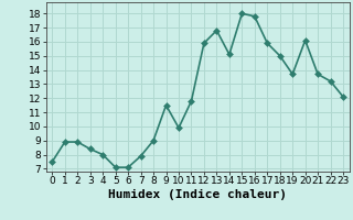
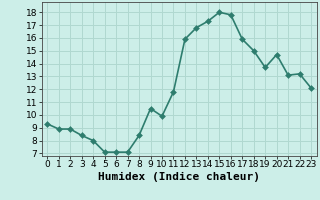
0: 7.5 -> 9.3
7: 7.9 -> 7.1
8: 9.0 -> 8.4
9: 11.5 -> 10.5
14: 15.1 -> 17.3
20: 16.1 -> 14.7
21: 13.7 -> 13.1
